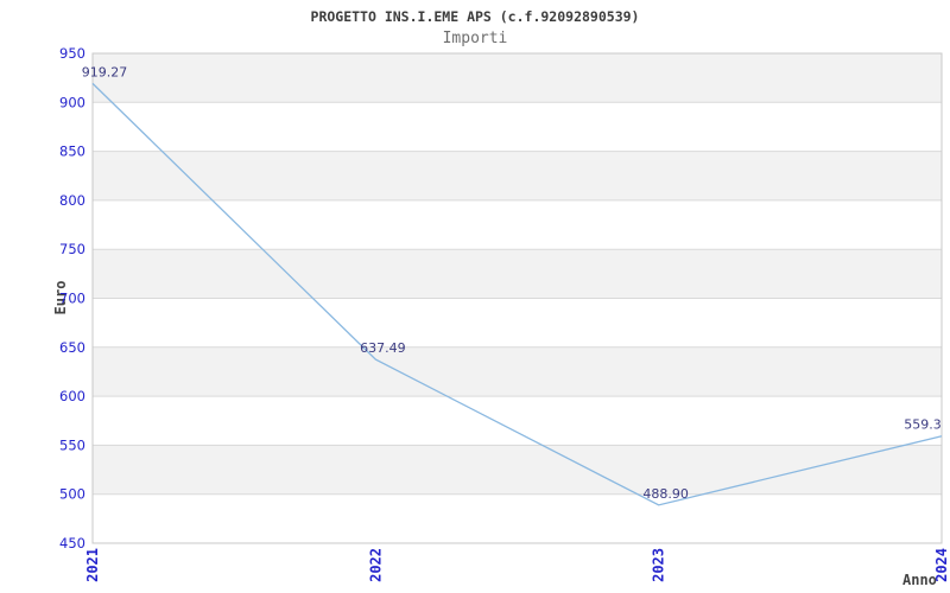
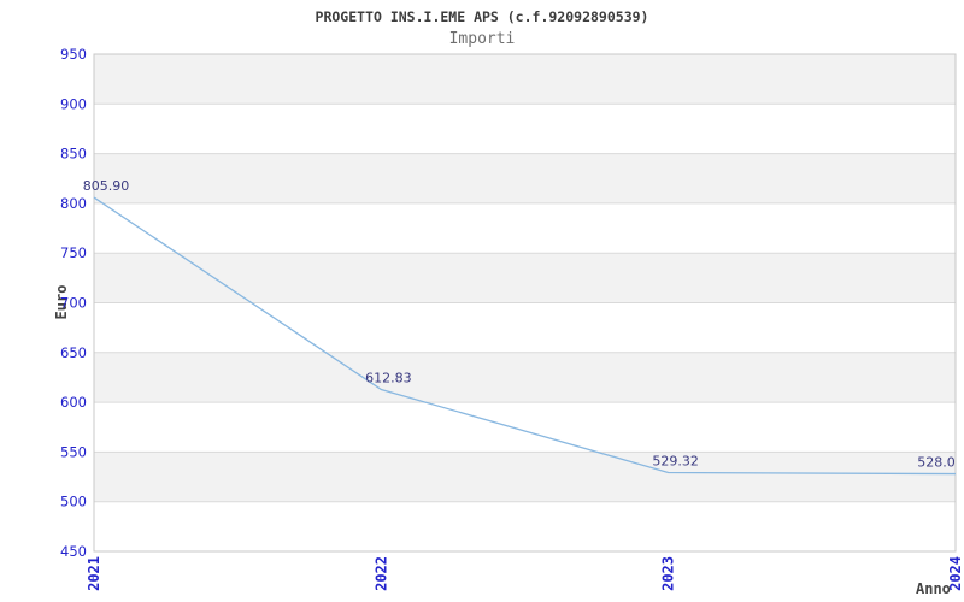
2021: 919.27 -> 805.90
2022: 637.49 -> 612.83
2023: 488.90 -> 529.32
2024: 559.3 -> 528.0
